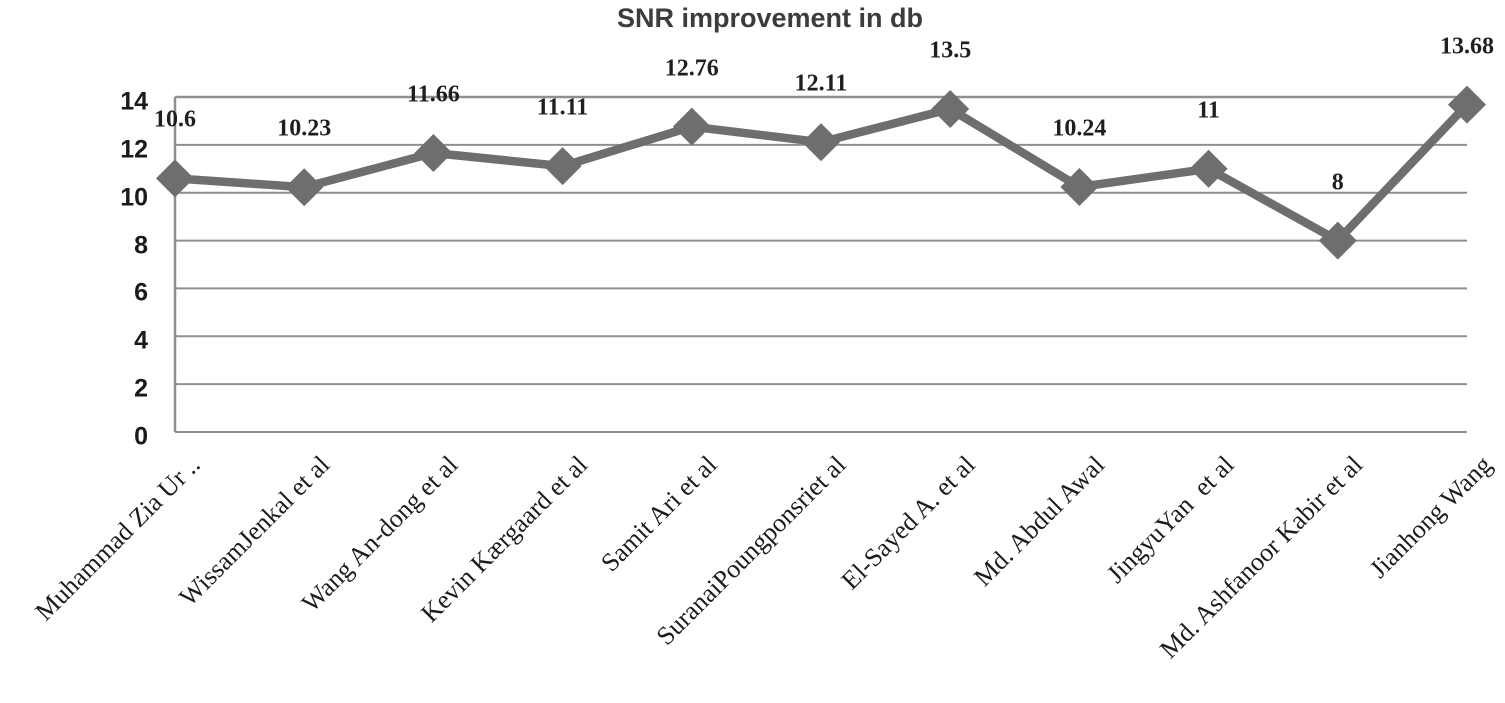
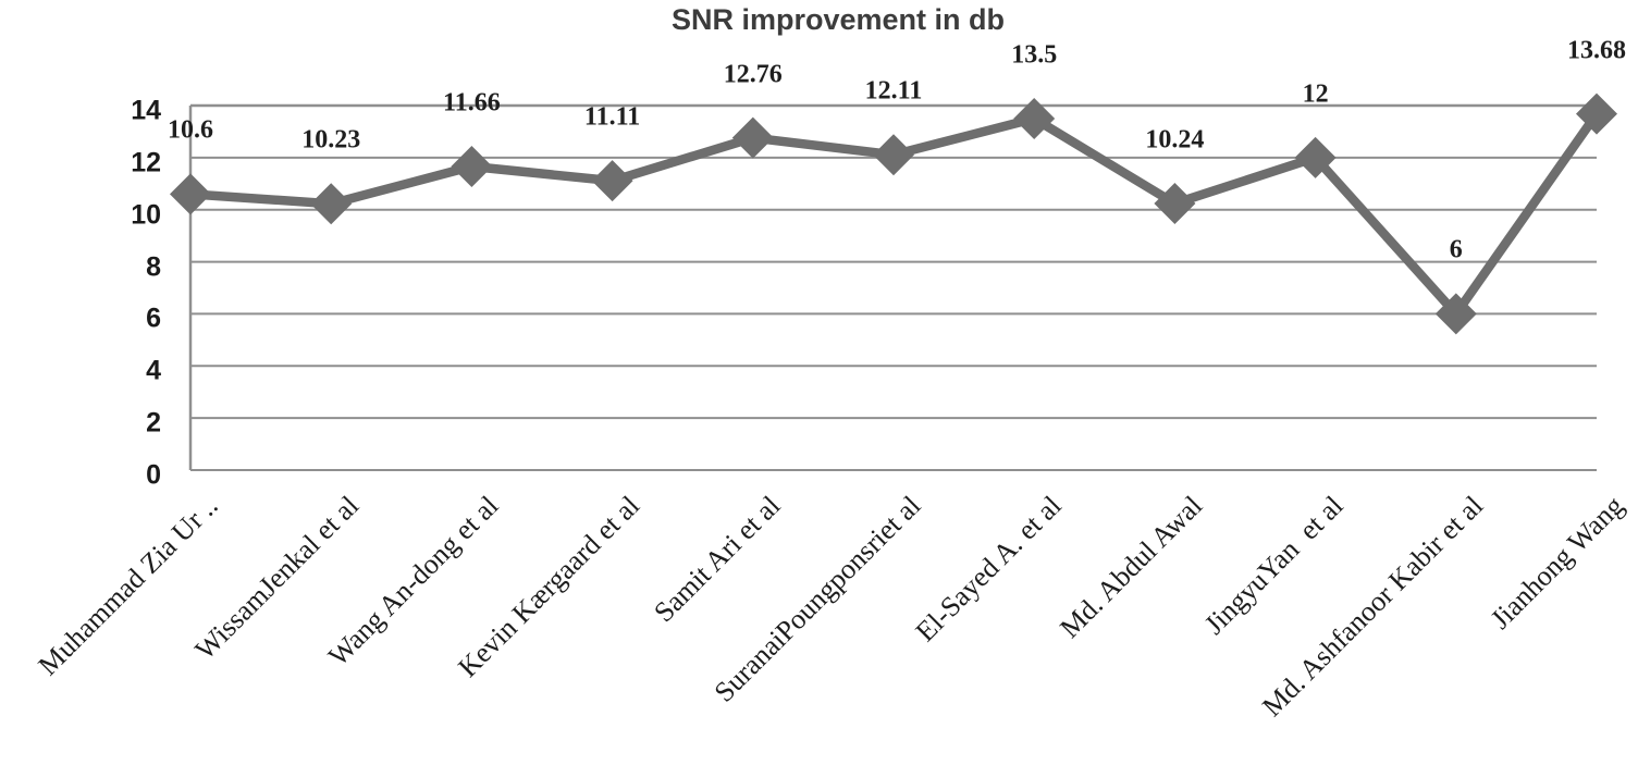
JingyuYan et al: 11 -> 12
Md. Ashfanoor Kabir et al: 8 -> 6
